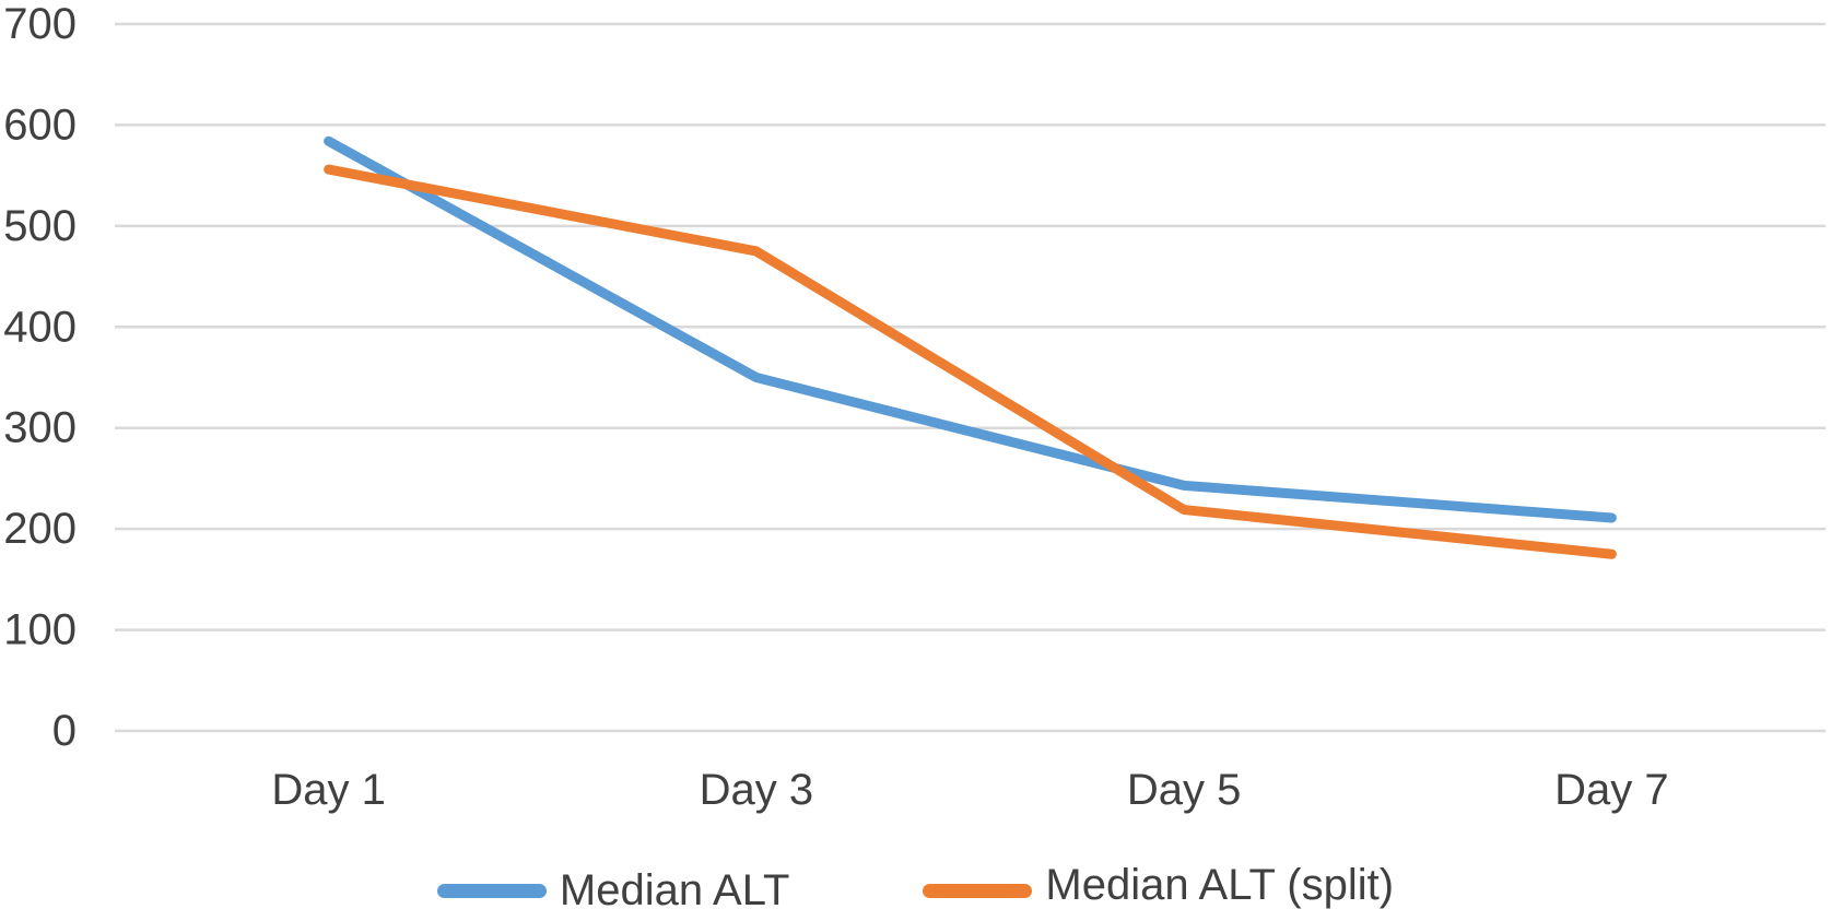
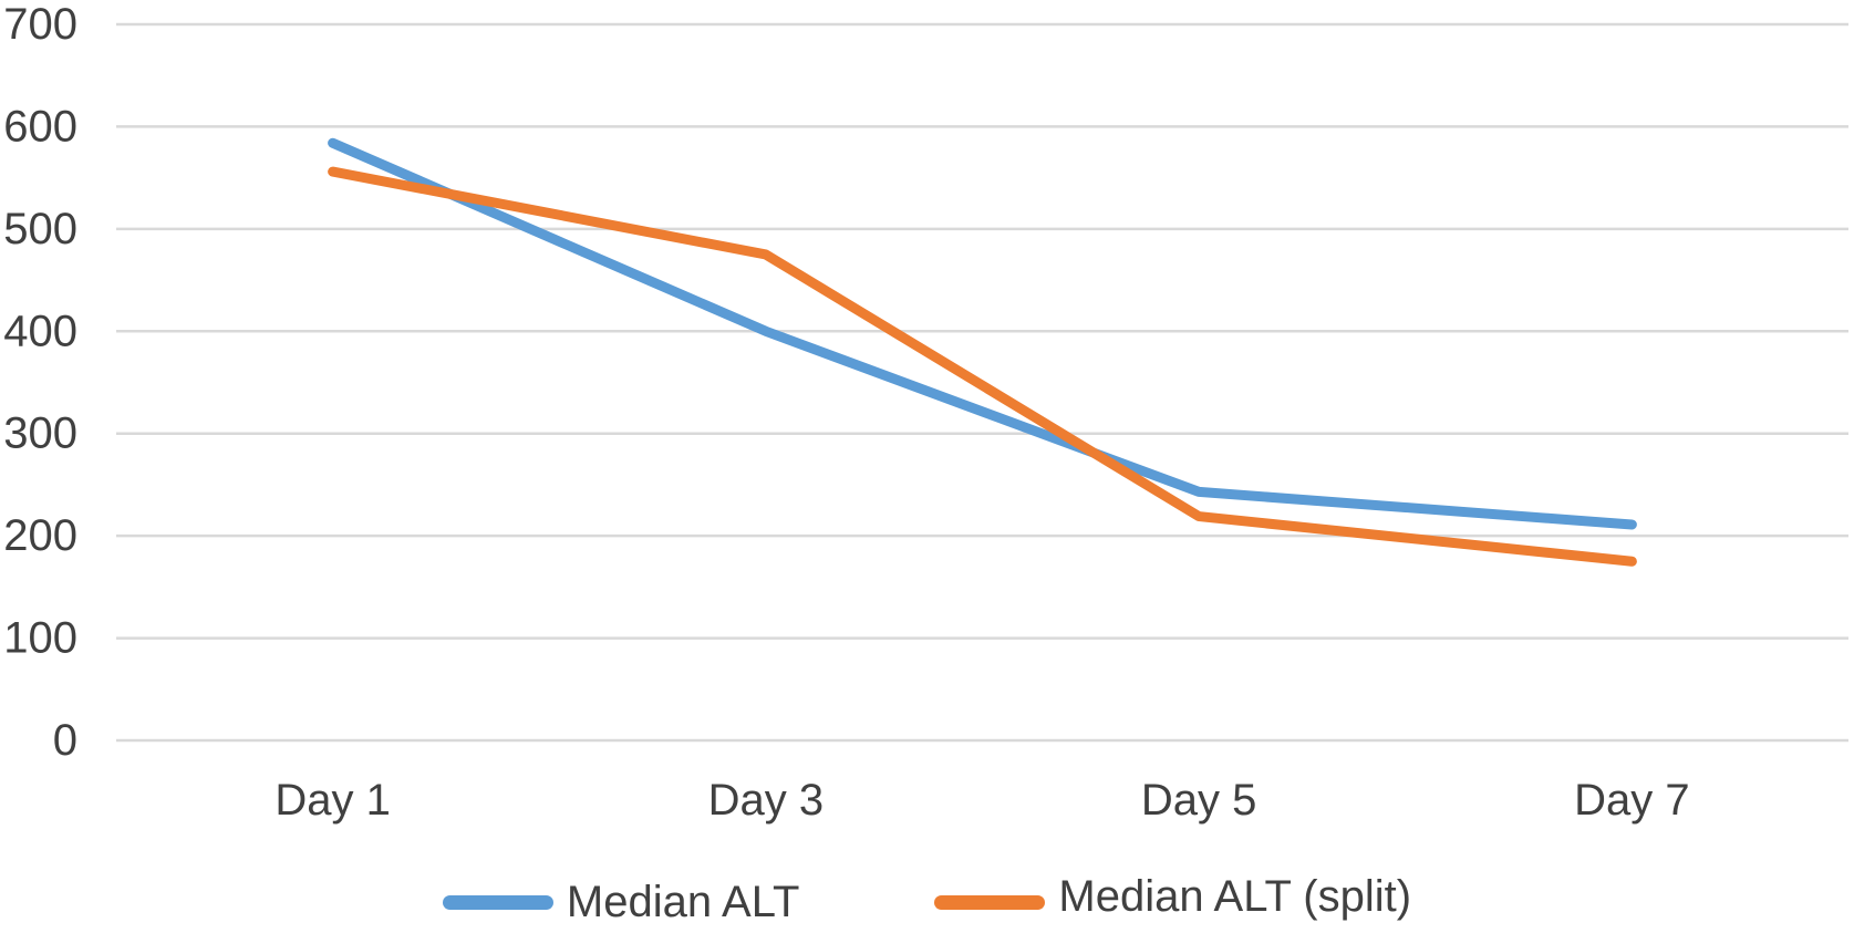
Median ALT/Day 3: 350 -> 400
